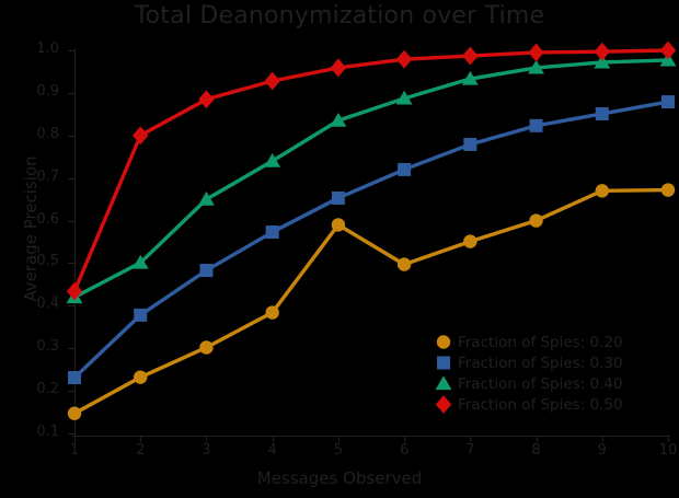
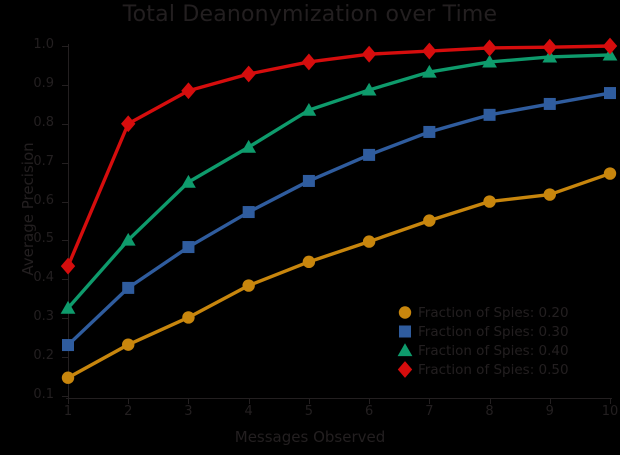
Fraction of Spies: 0.40/1: 0.42 -> 0.33
Fraction of Spies: 0.20/5: 0.59 -> 0.45
Fraction of Spies: 0.20/9: 0.67 -> 0.62
